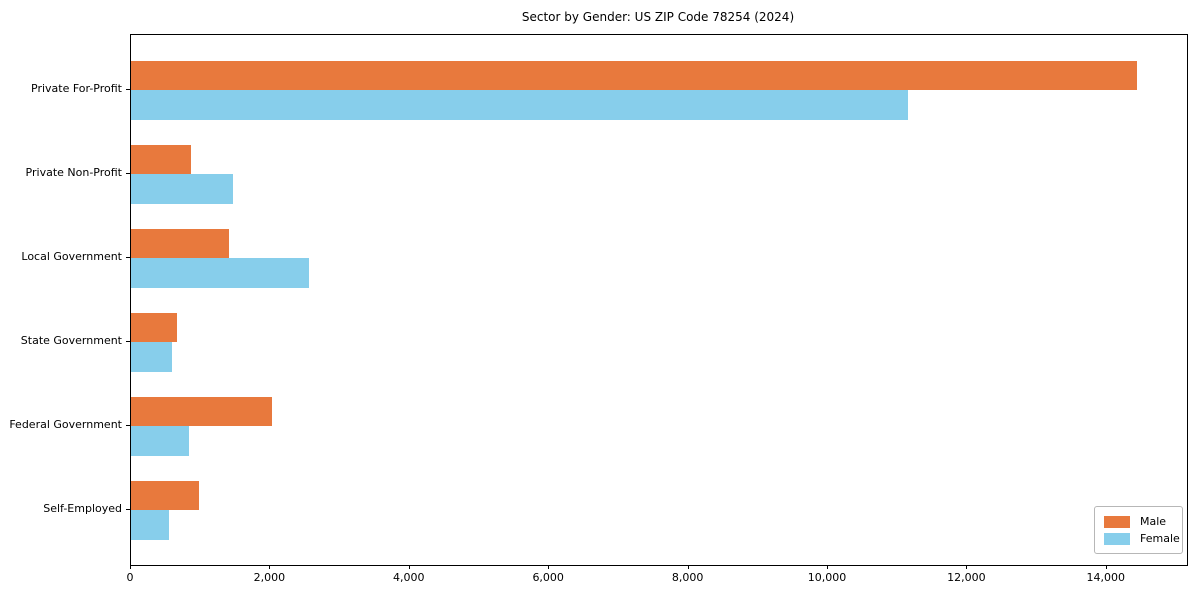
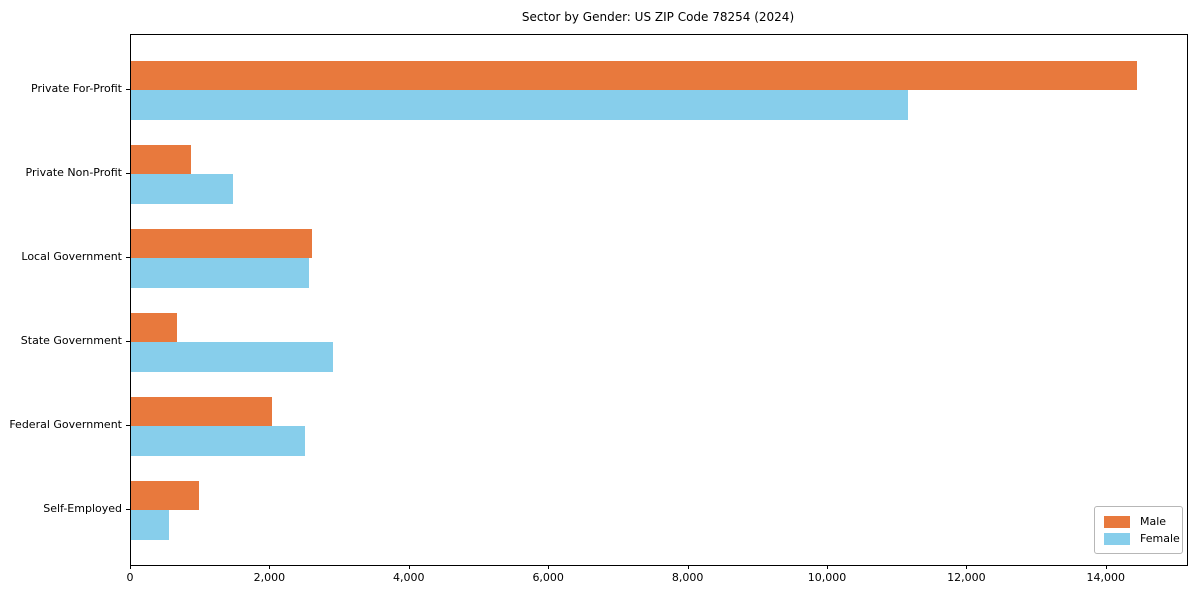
Male/Local Government: 1400 -> 2600
Female/State Government: 600 -> 2900
Female/Federal Government: 800 -> 2500
